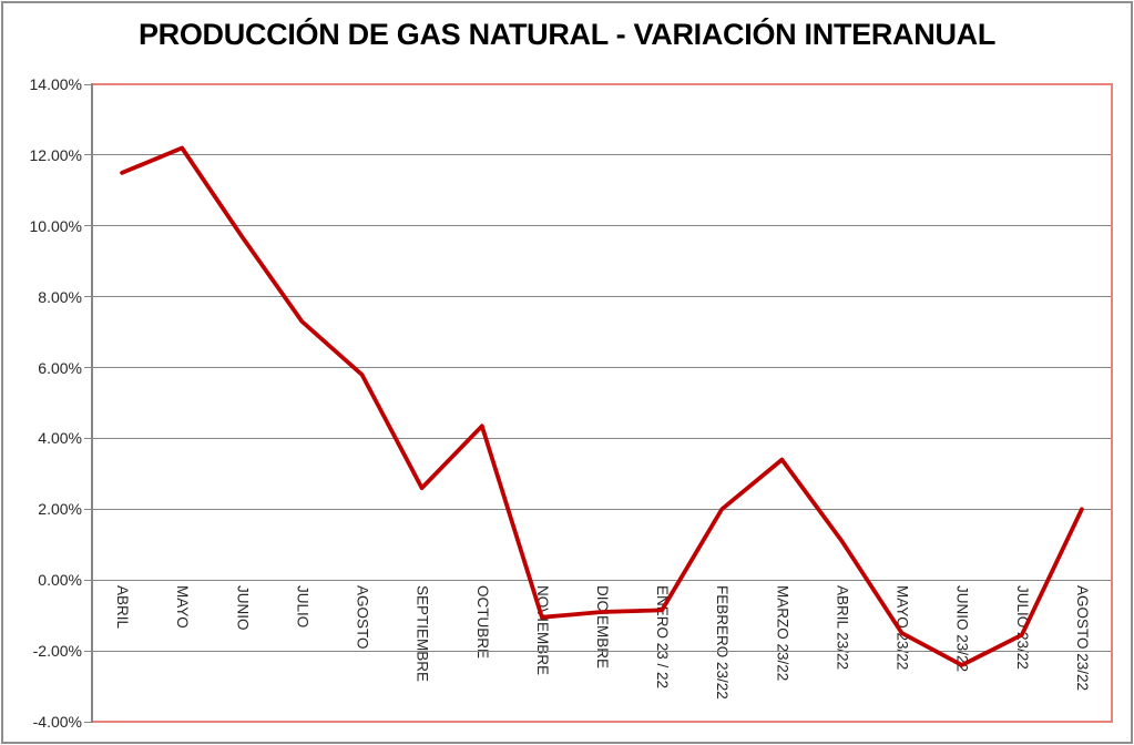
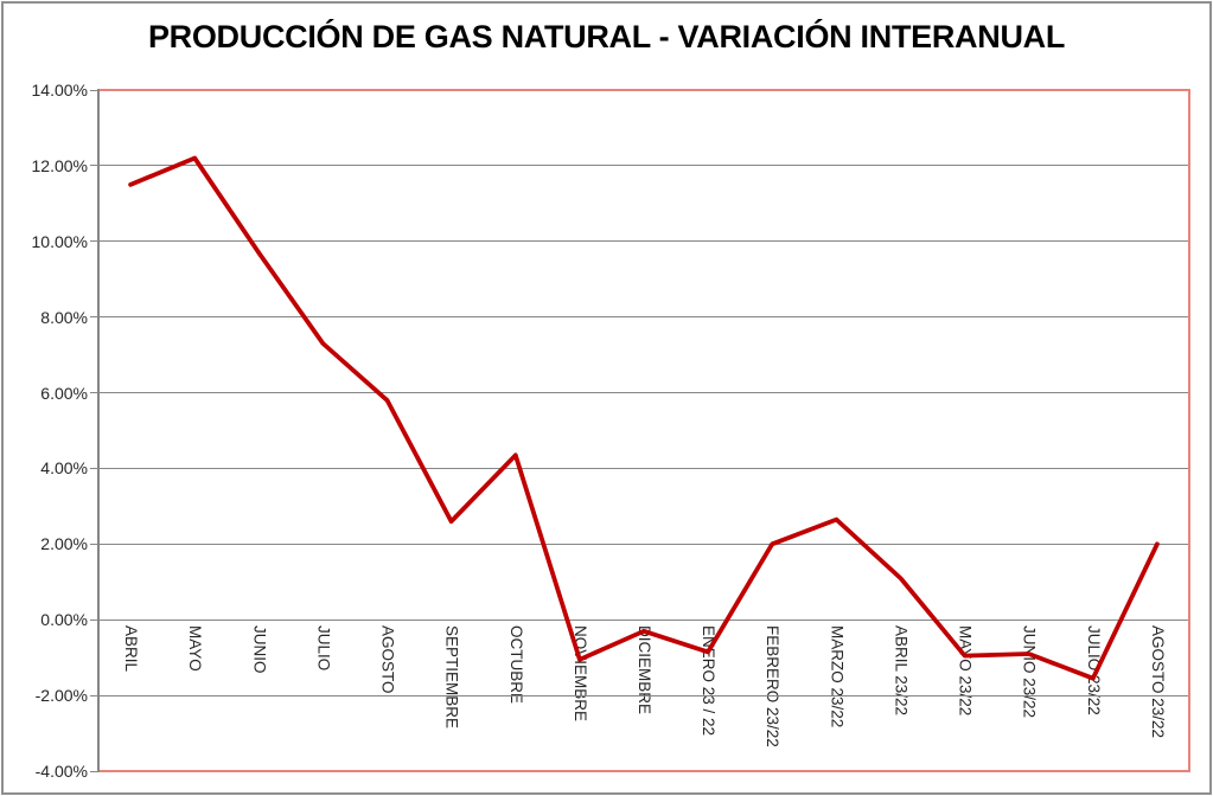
DICIEMBRE: -0.9% -> -0.3%
MARZO 23/22: 3.4% -> 2.6%
MAYO 23/22: -1.5% -> -0.9%
JUNIO 23/22: -2.4% -> -0.9%
